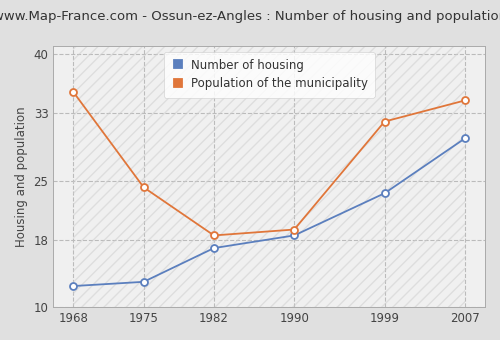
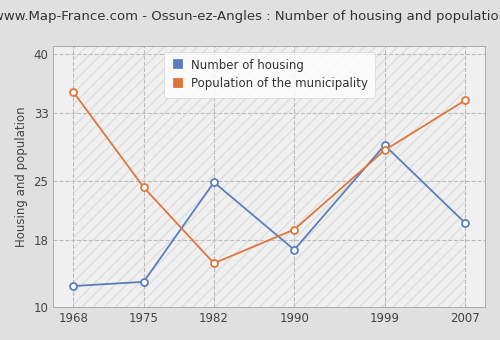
Number of housing/1982: 17.0 -> 24.8
Population of the municipality/1982: 18.5 -> 15.2
Number of housing/1990: 18.5 -> 16.8
Number of housing/1999: 23.5 -> 29.2
Population of the municipality/1999: 32.0 -> 28.6
Number of housing/2007: 30.0 -> 20.0
